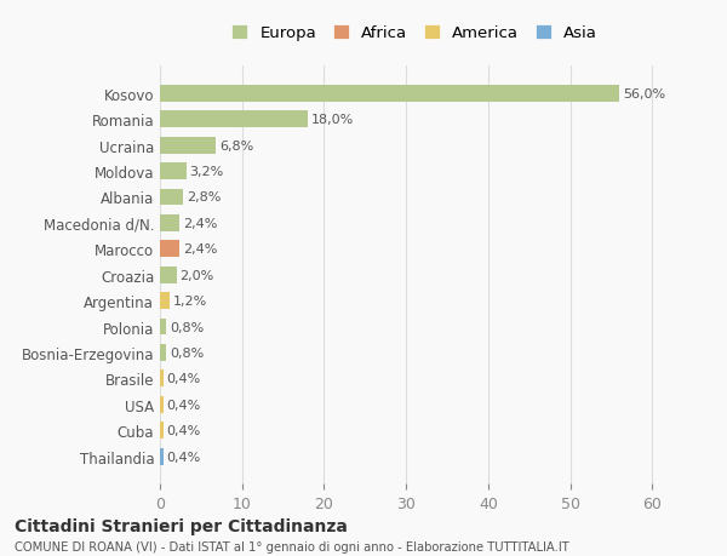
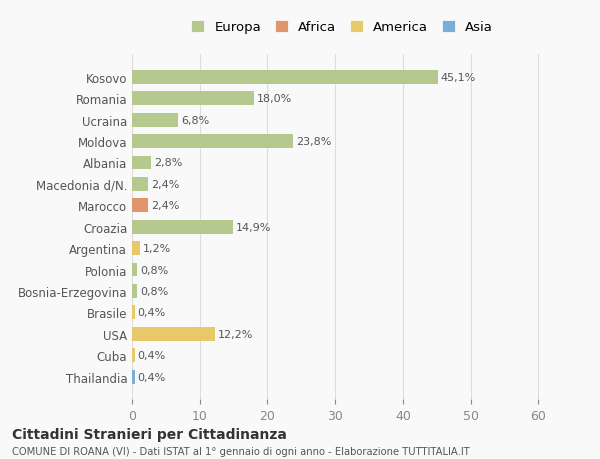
Kosovo: 56,0% -> 45,1%
Moldova: 3,2% -> 23,8%
Croazia: 2,0% -> 14,9%
USA: 0,4% -> 12,2%
